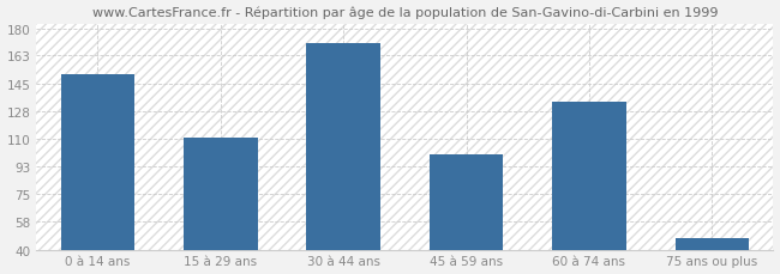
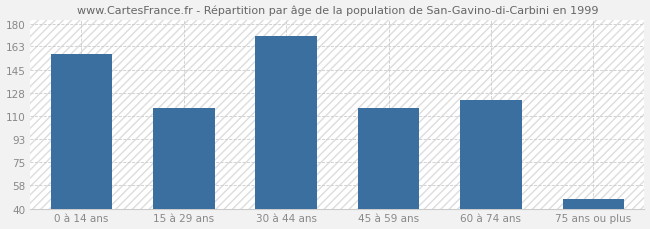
0 à 14 ans: 151 -> 157
15 à 29 ans: 111 -> 116
45 à 59 ans: 100 -> 116
60 à 74 ans: 134 -> 122
